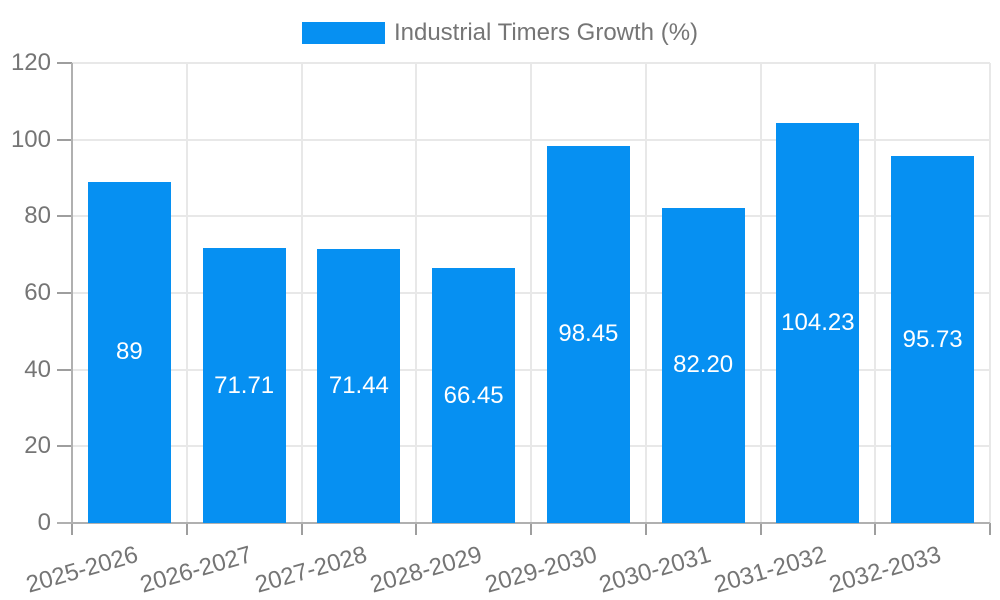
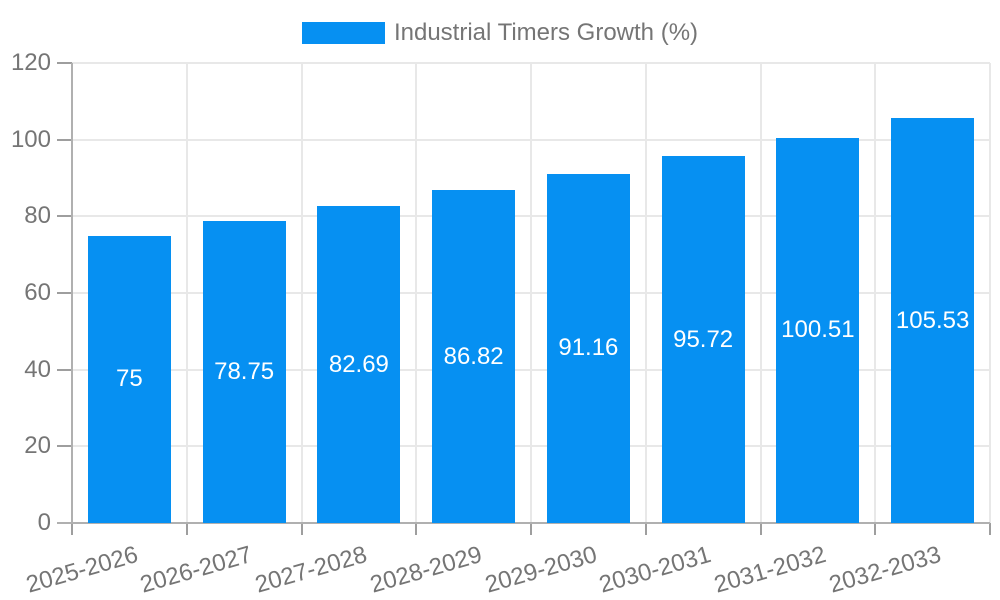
2025-2026: 89 -> 75
2026-2027: 71.71 -> 78.75
2027-2028: 71.44 -> 82.69
2028-2029: 66.45 -> 86.82
2029-2030: 98.45 -> 91.16
2030-2031: 82.20 -> 95.72
2031-2032: 104.23 -> 100.51
2032-2033: 95.73 -> 105.53
